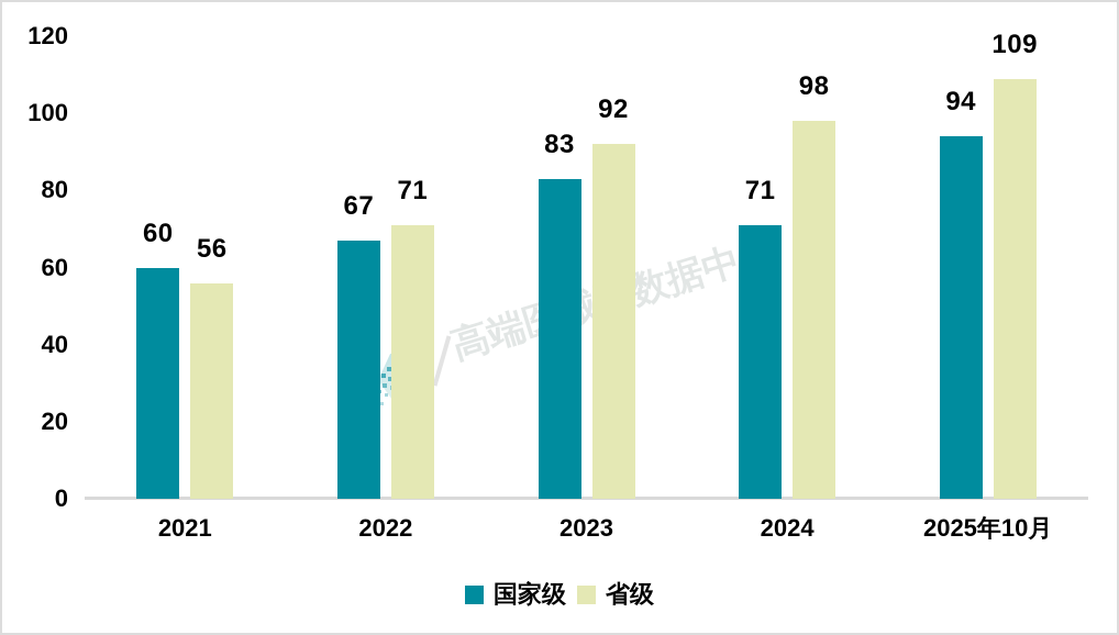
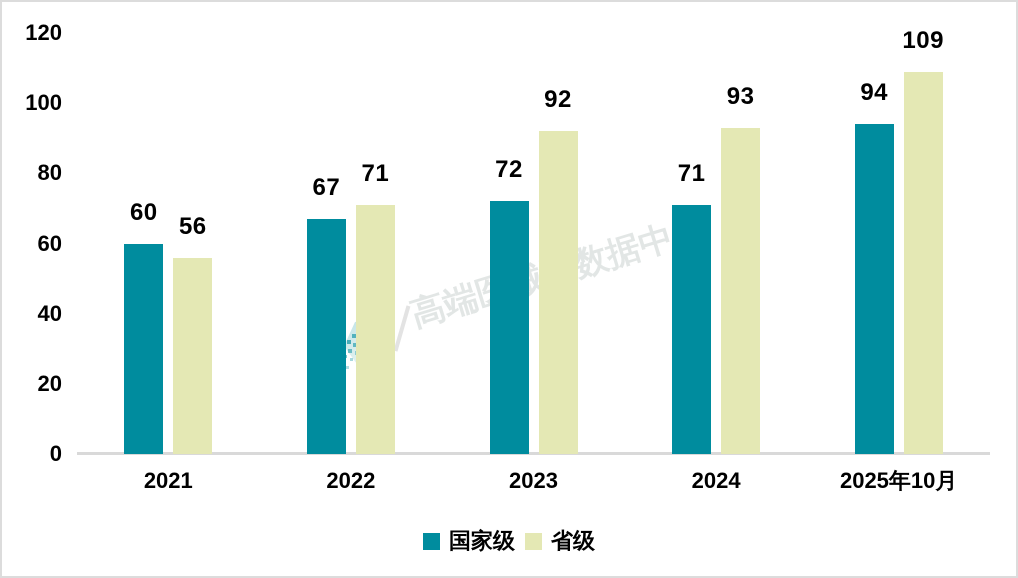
国家级/2023: 83 -> 72
省级/2024: 98 -> 93
